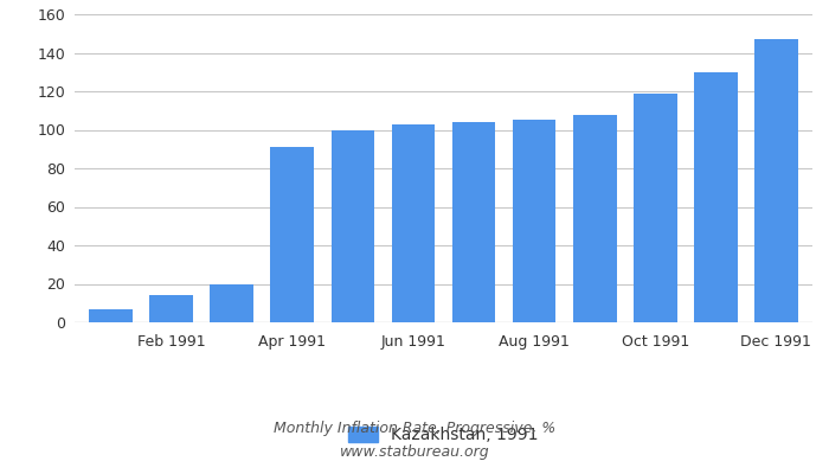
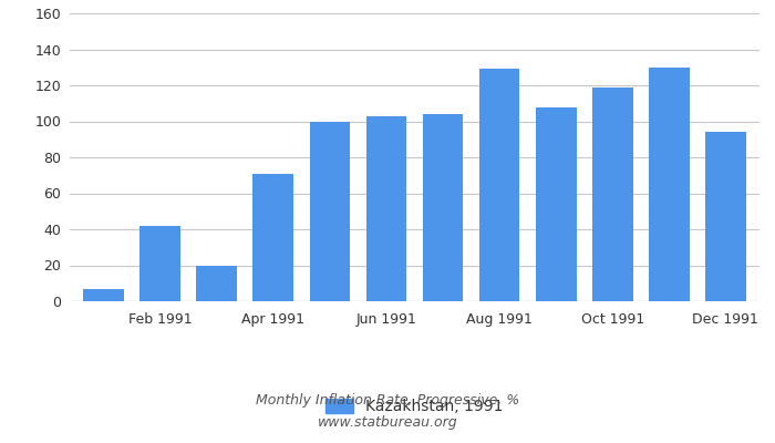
Feb 1991: 14 -> 42
Apr 1991: 91 -> 71
Aug 1991: 105 -> 129
Dec 1991: 147 -> 94
